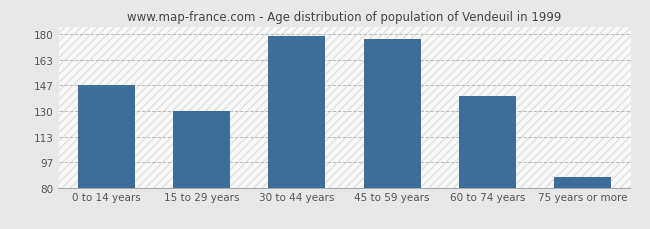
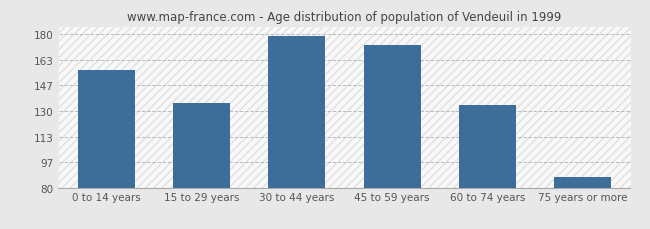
0 to 14 years: 147 -> 157
15 to 29 years: 130 -> 135
45 to 59 years: 177 -> 173
60 to 74 years: 140 -> 134
